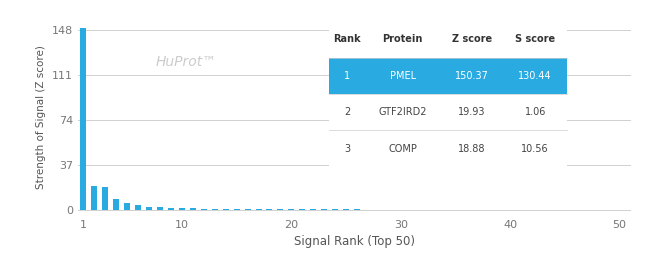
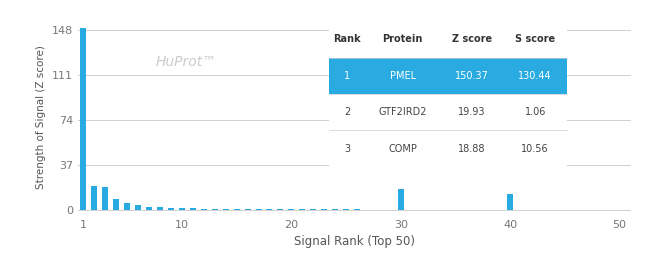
30: 0 -> 17
40: 0 -> 13
